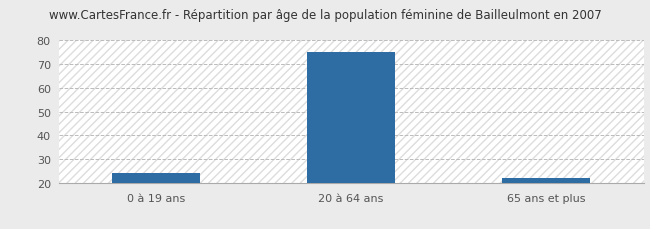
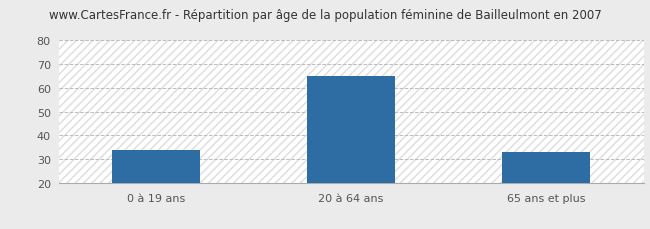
0 à 19 ans: 24 -> 34
20 à 64 ans: 75 -> 65
65 ans et plus: 22 -> 33
